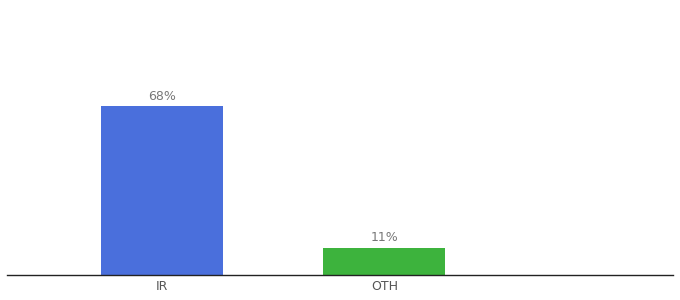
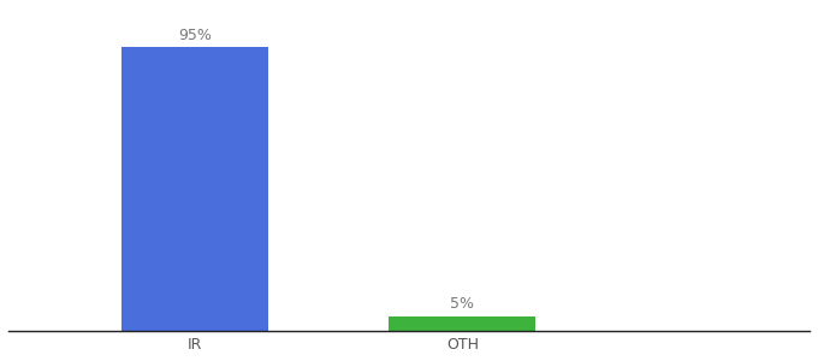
IR: 68% -> 95%
OTH: 11% -> 5%
